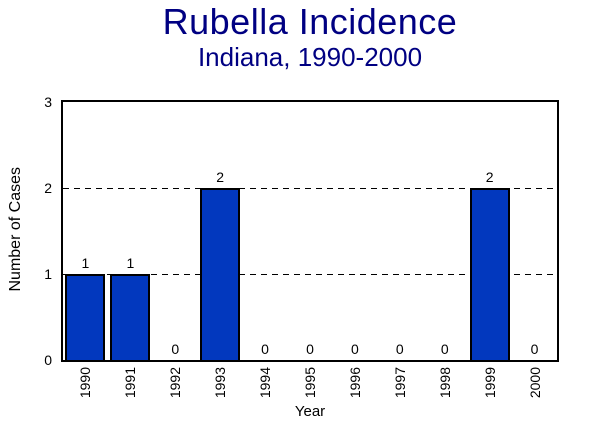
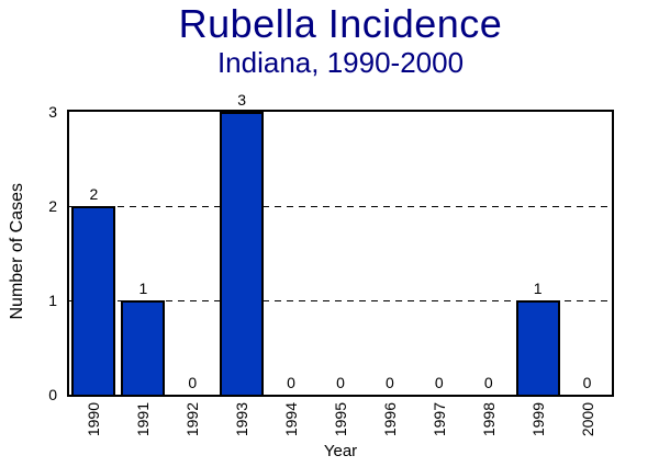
1990: 1 -> 2
1993: 2 -> 3
1999: 2 -> 1
